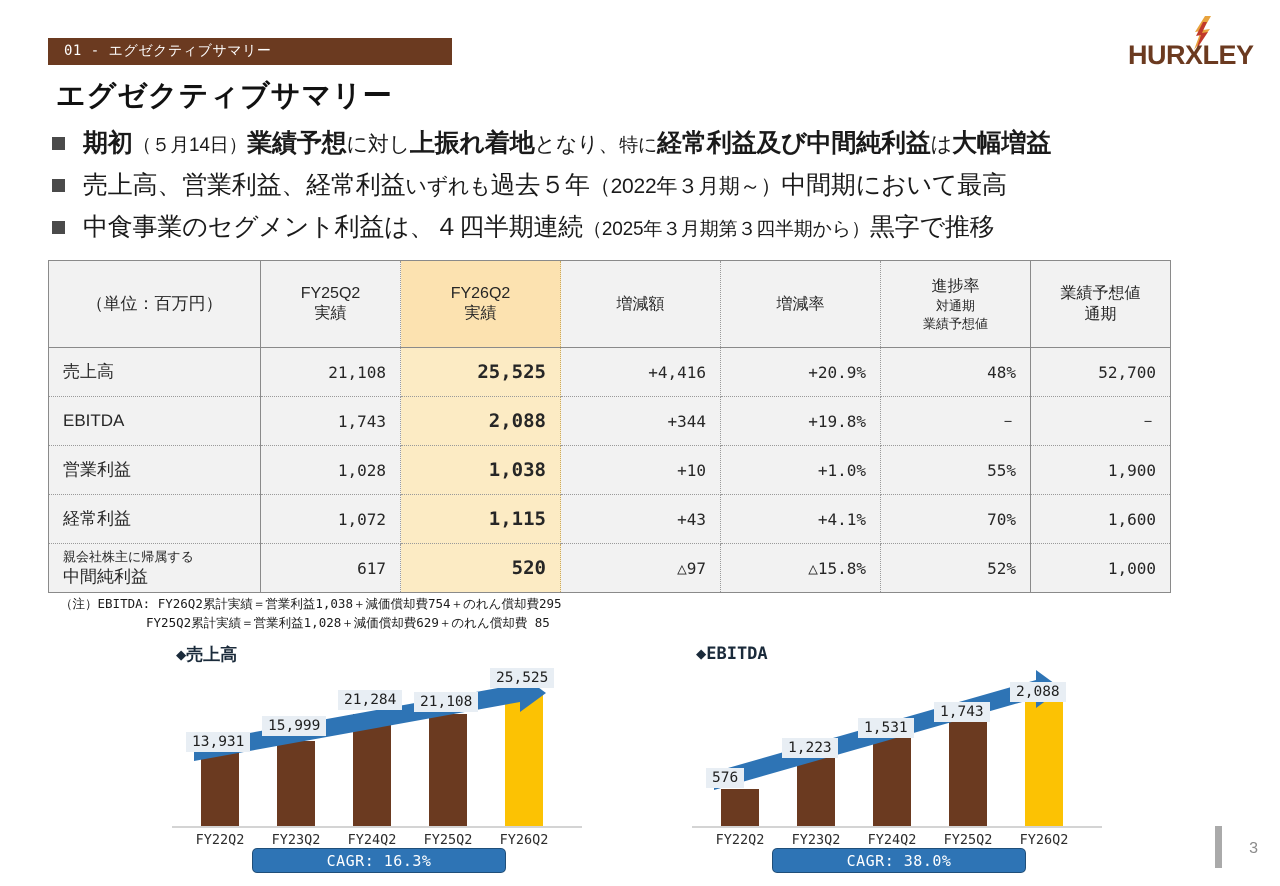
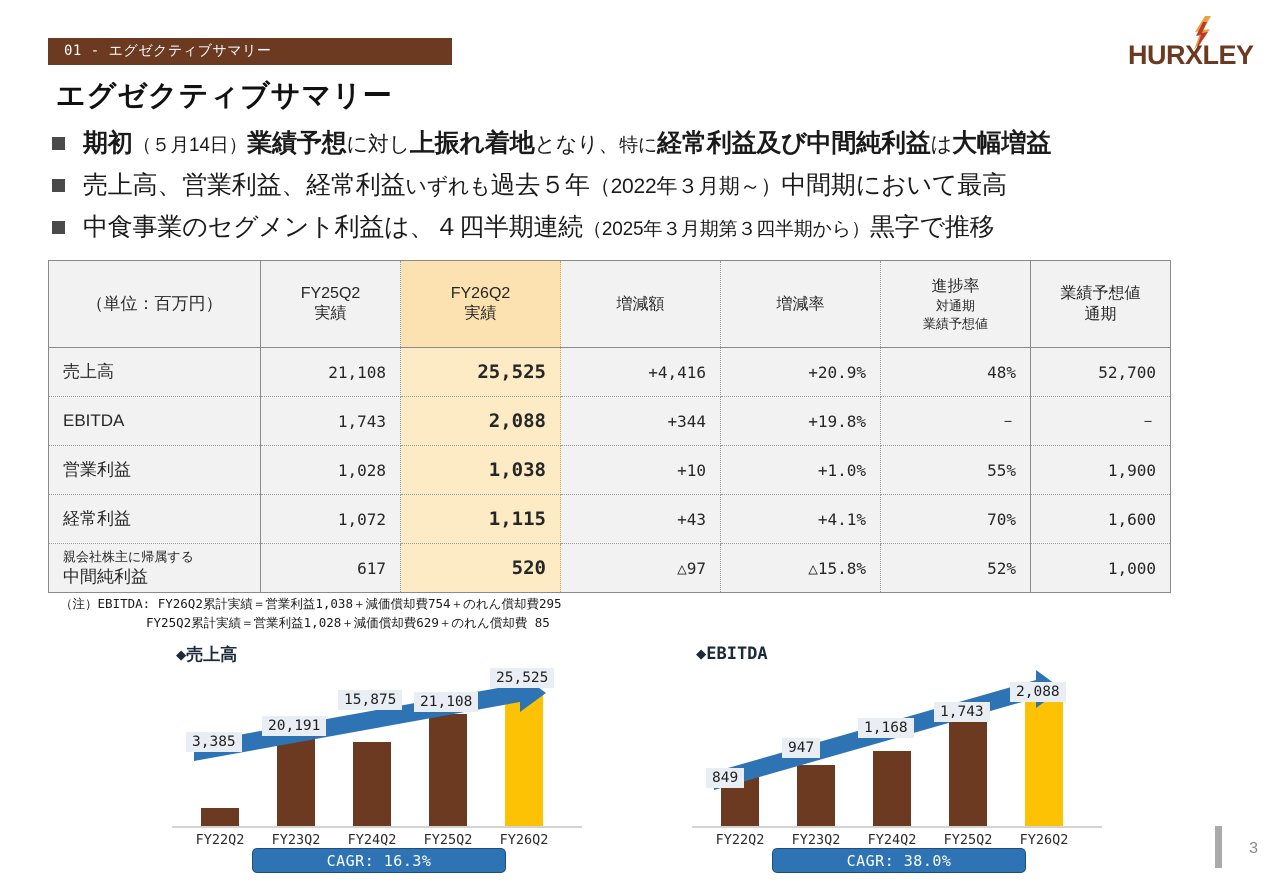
◆売上高/FY22Q2: 13,931 -> 3,385
◆売上高/FY23Q2: 15,999 -> 20,191
◆売上高/FY24Q2: 21,284 -> 15,875
◆EBITDA/FY22Q2: 576 -> 849
◆EBITDA/FY23Q2: 1,223 -> 947
◆EBITDA/FY24Q2: 1,531 -> 1,168
